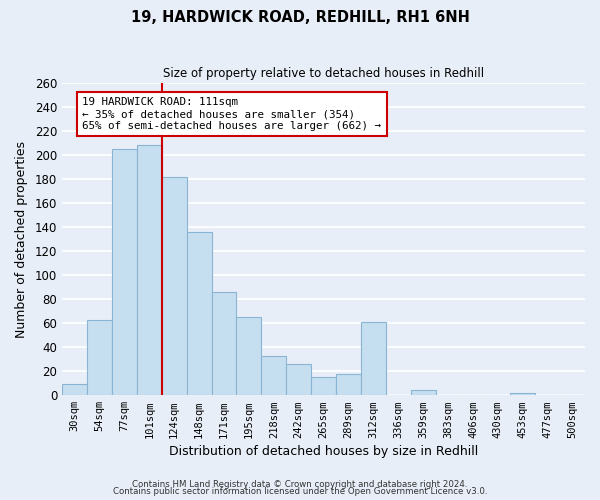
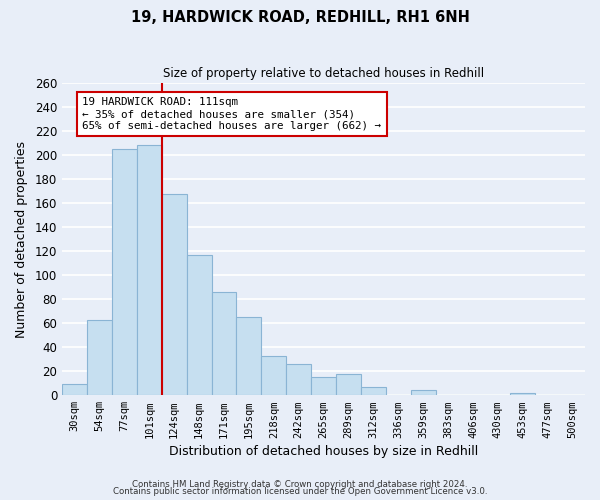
124sqm: 182 -> 168
148sqm: 136 -> 117
312sqm: 61 -> 7
